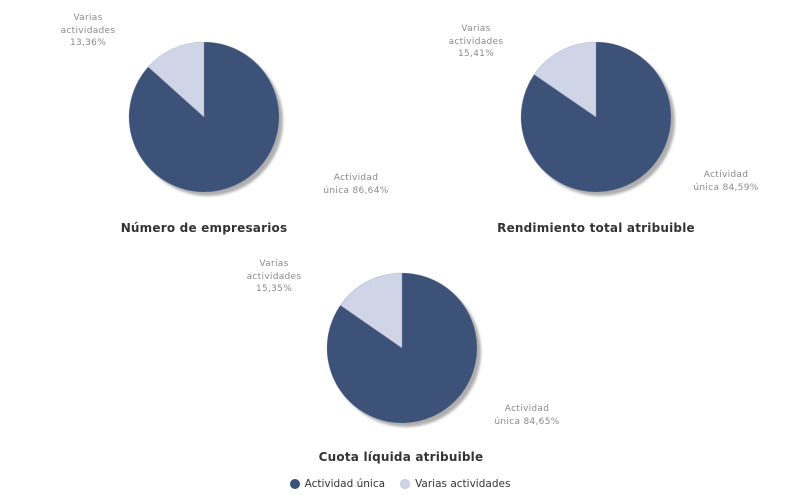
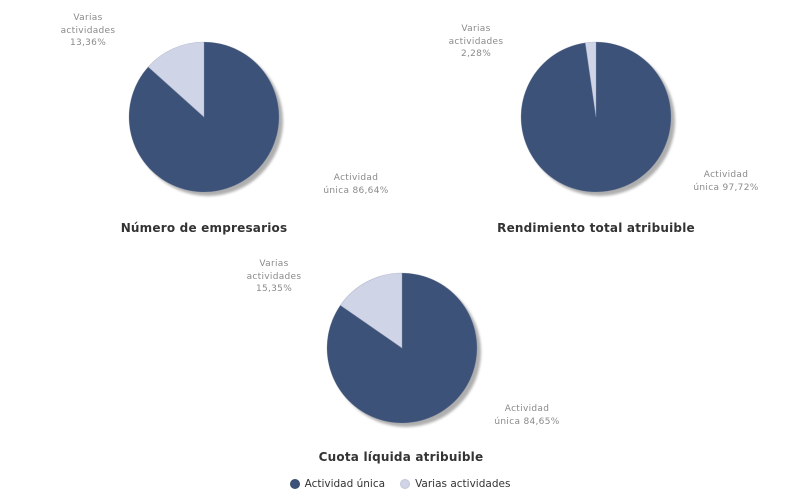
Rendimiento total atribuible/Actividad única: 84,59% -> 97,72%
Rendimiento total atribuible/Varias actividades: 15,41% -> 2,28%
